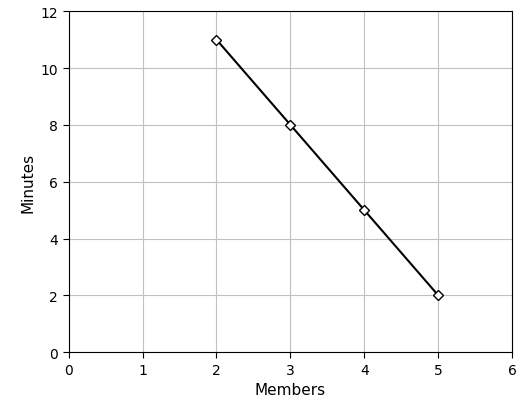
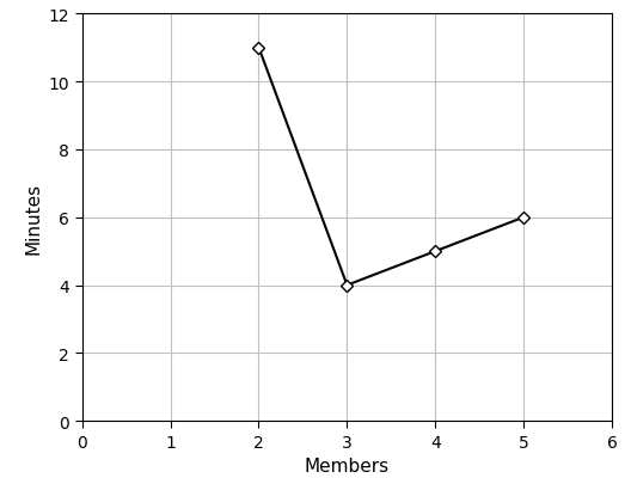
3: 8 -> 4
5: 2 -> 6
